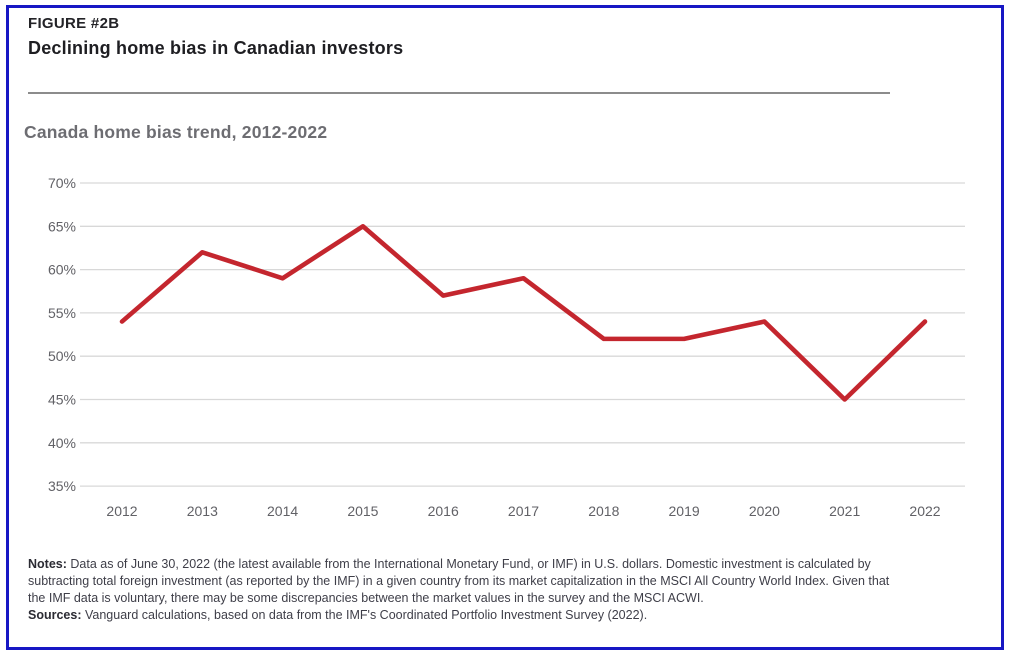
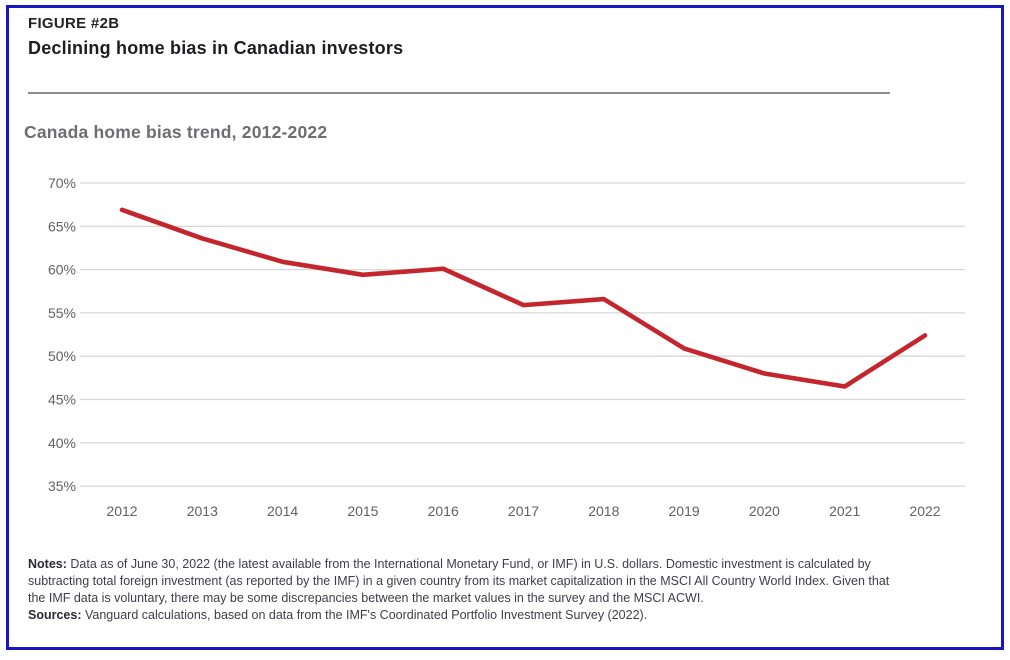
2012: 54% -> 67%
2013: 62% -> 64%
2014: 59% -> 61%
2015: 65% -> 59%
2016: 57% -> 60%
2017: 59% -> 56%
2018: 52% -> 57%
2019: 52% -> 51%
2020: 54% -> 48%
2021: 45% -> 46%
2022: 54% -> 52%
